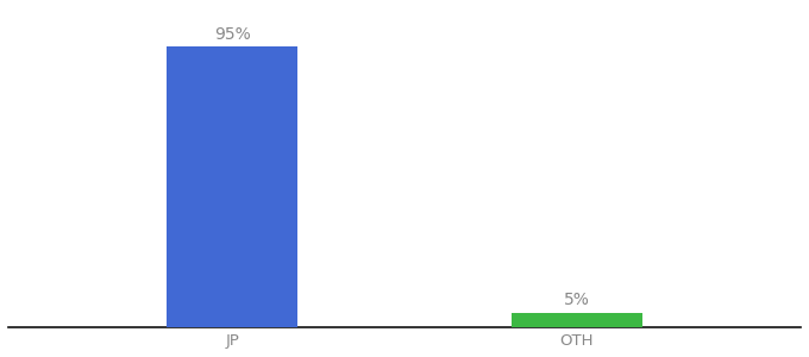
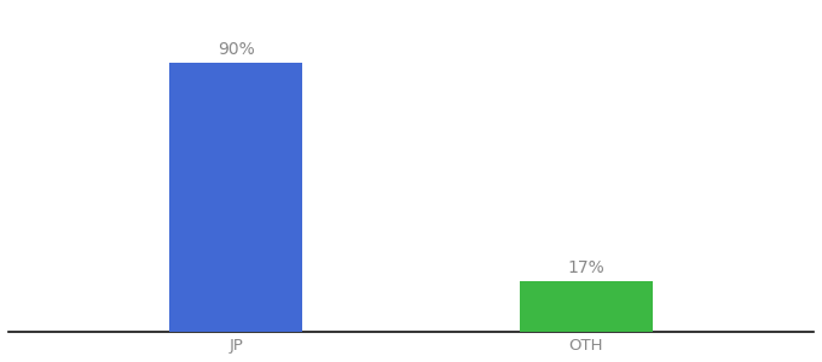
JP: 95% -> 90%
OTH: 5% -> 17%
